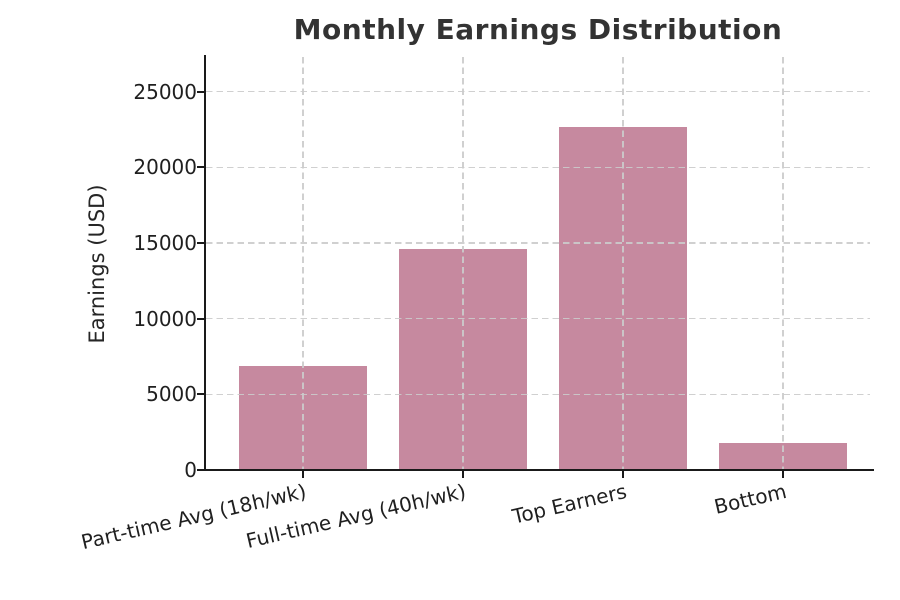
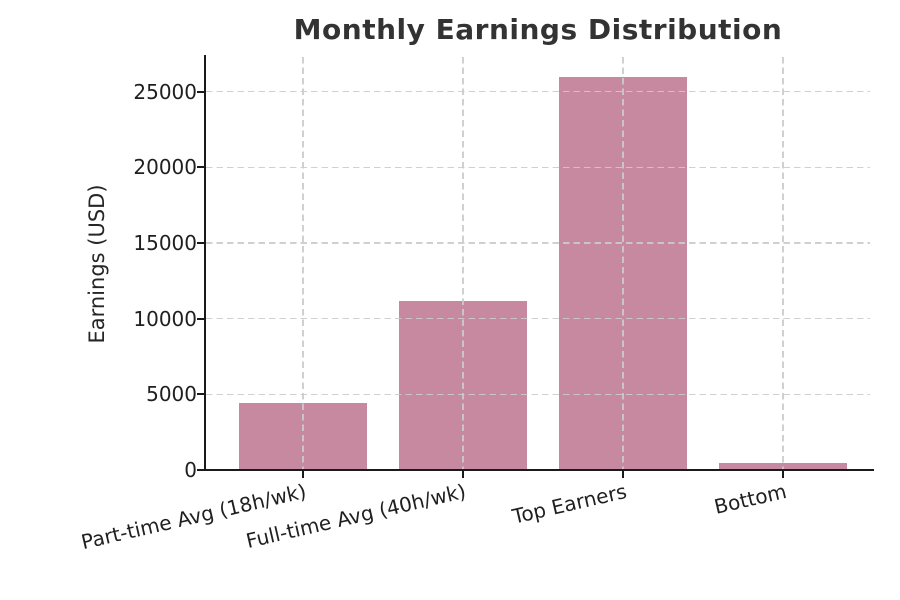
Part-time Avg (18h/wk): 6900 -> 4400
Full-time Avg (40h/wk): 14600 -> 11200
Top Earners: 22700 -> 26000
Bottom: 1800 -> 400
